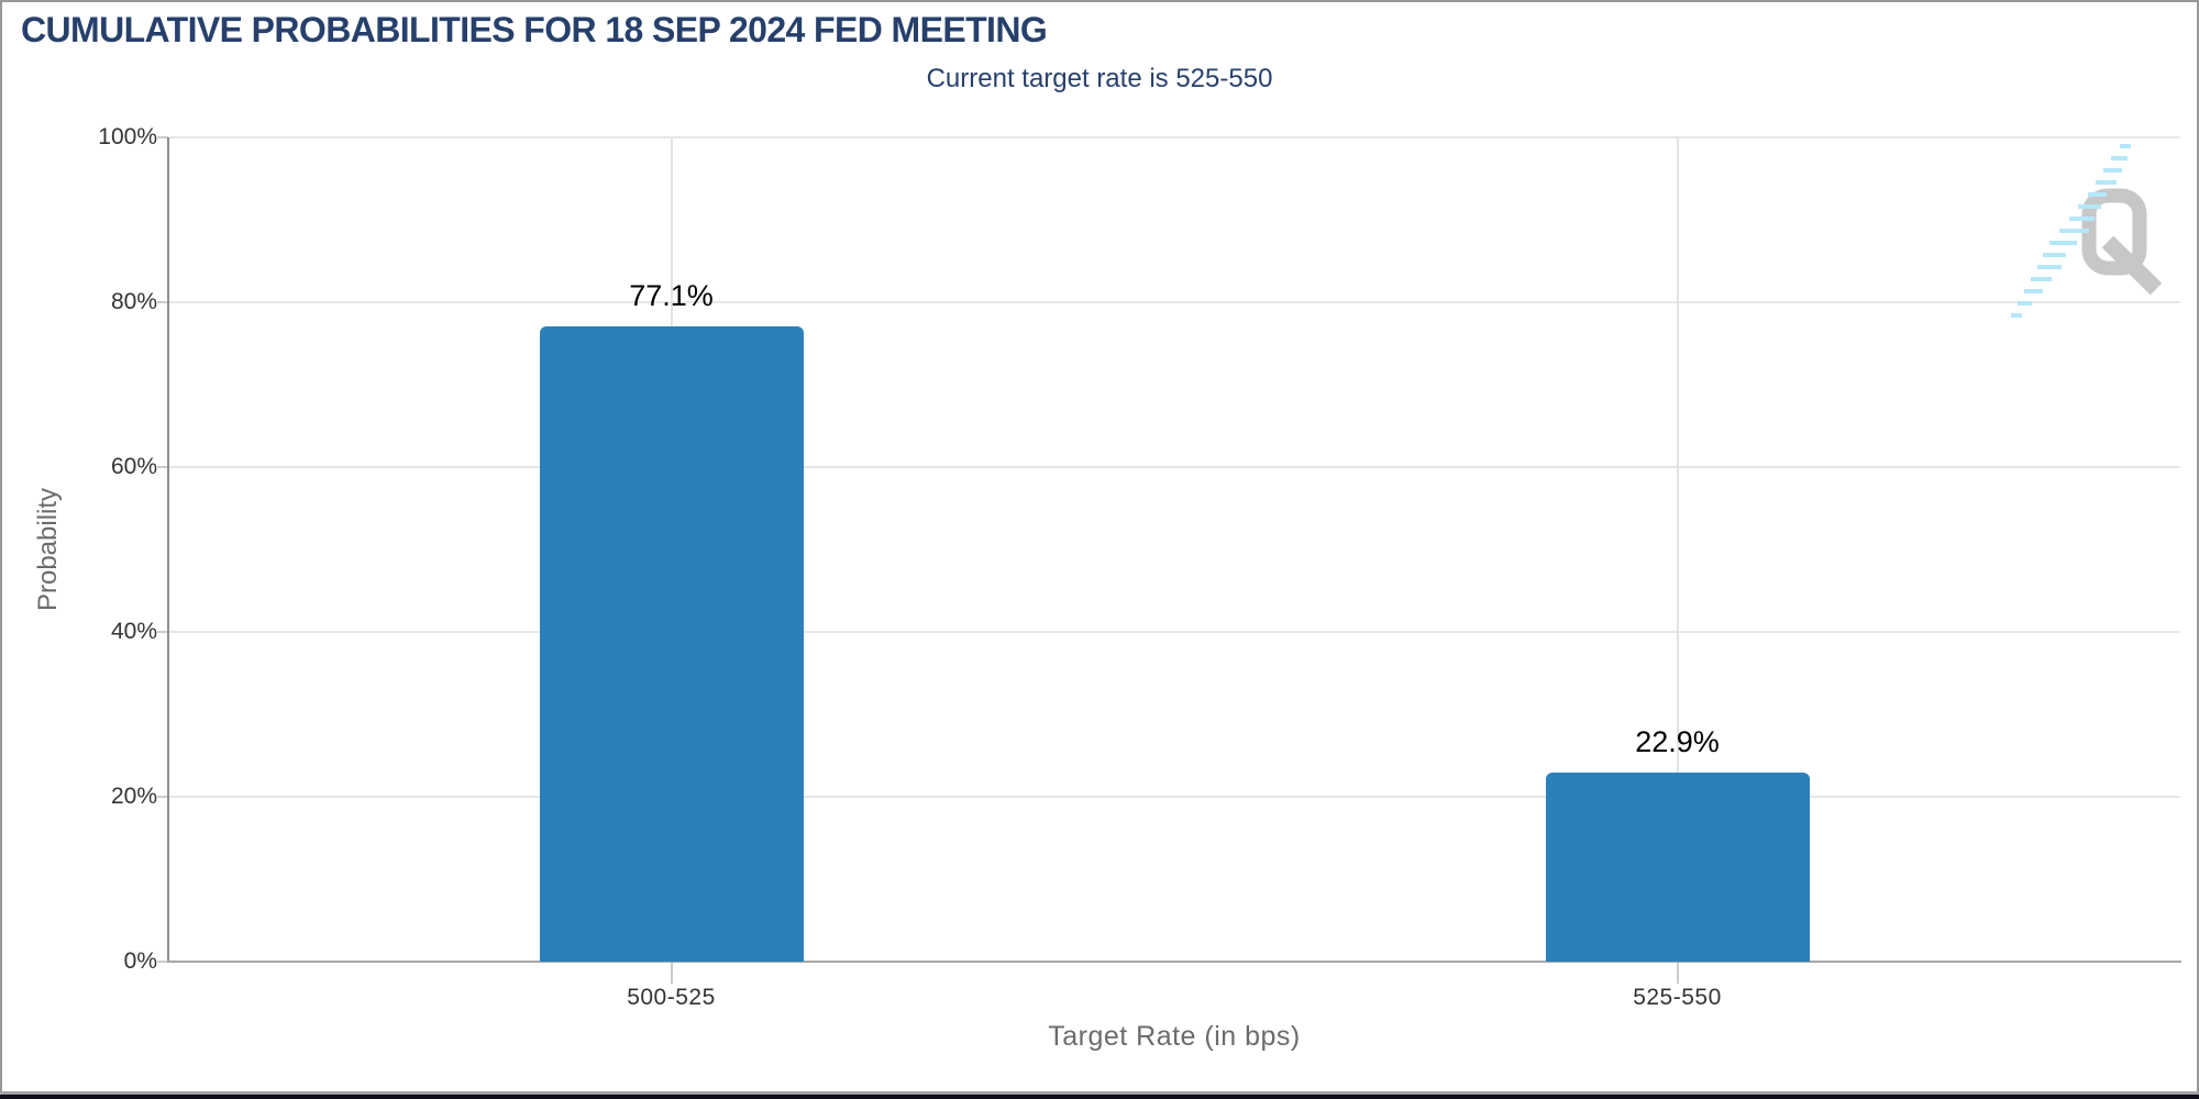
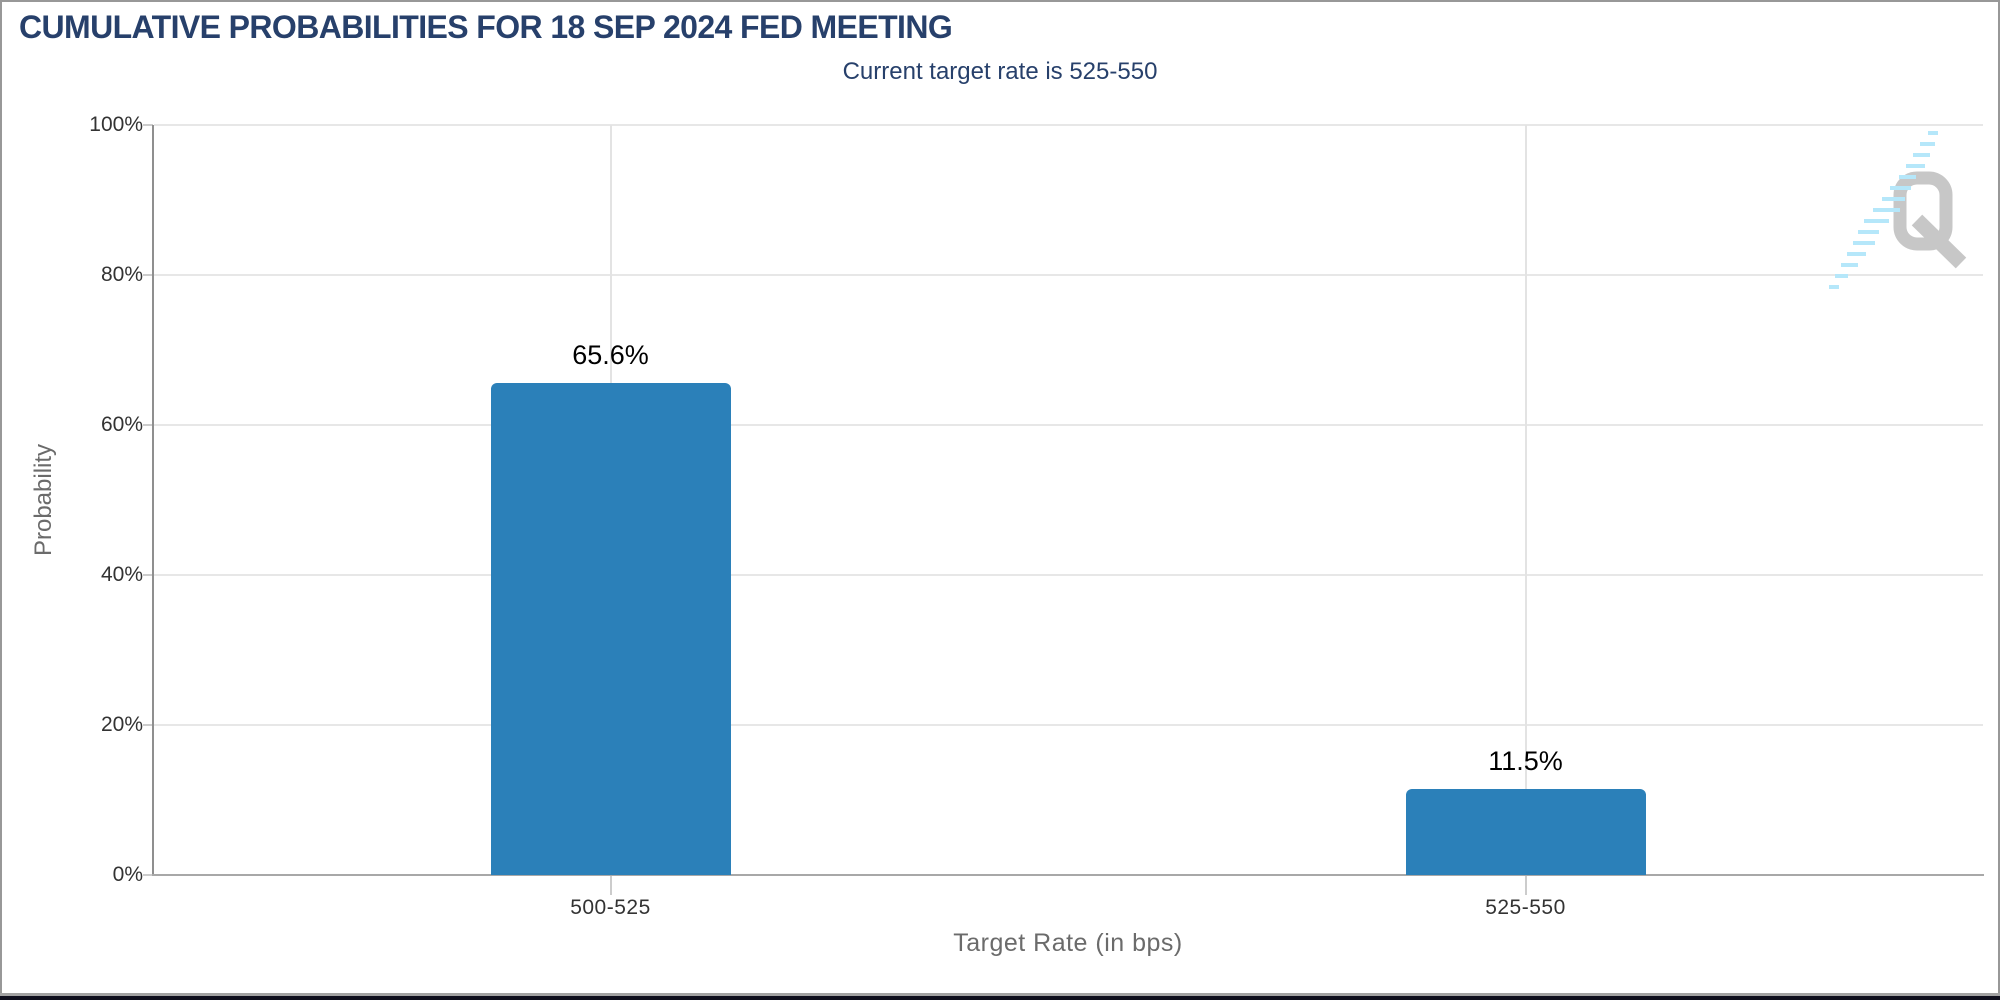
500-525: 77.1% -> 65.6%
525-550: 22.9% -> 11.5%
